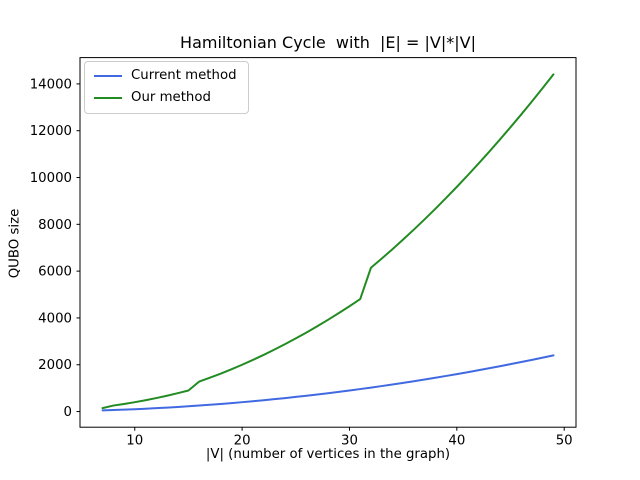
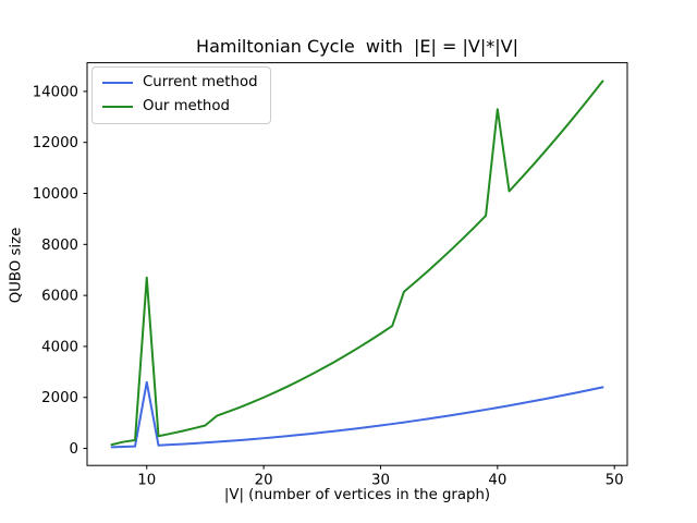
Current method/10: 100 -> 2600
Our method/10: 400 -> 6700
Our method/40: 9600 -> 13300
